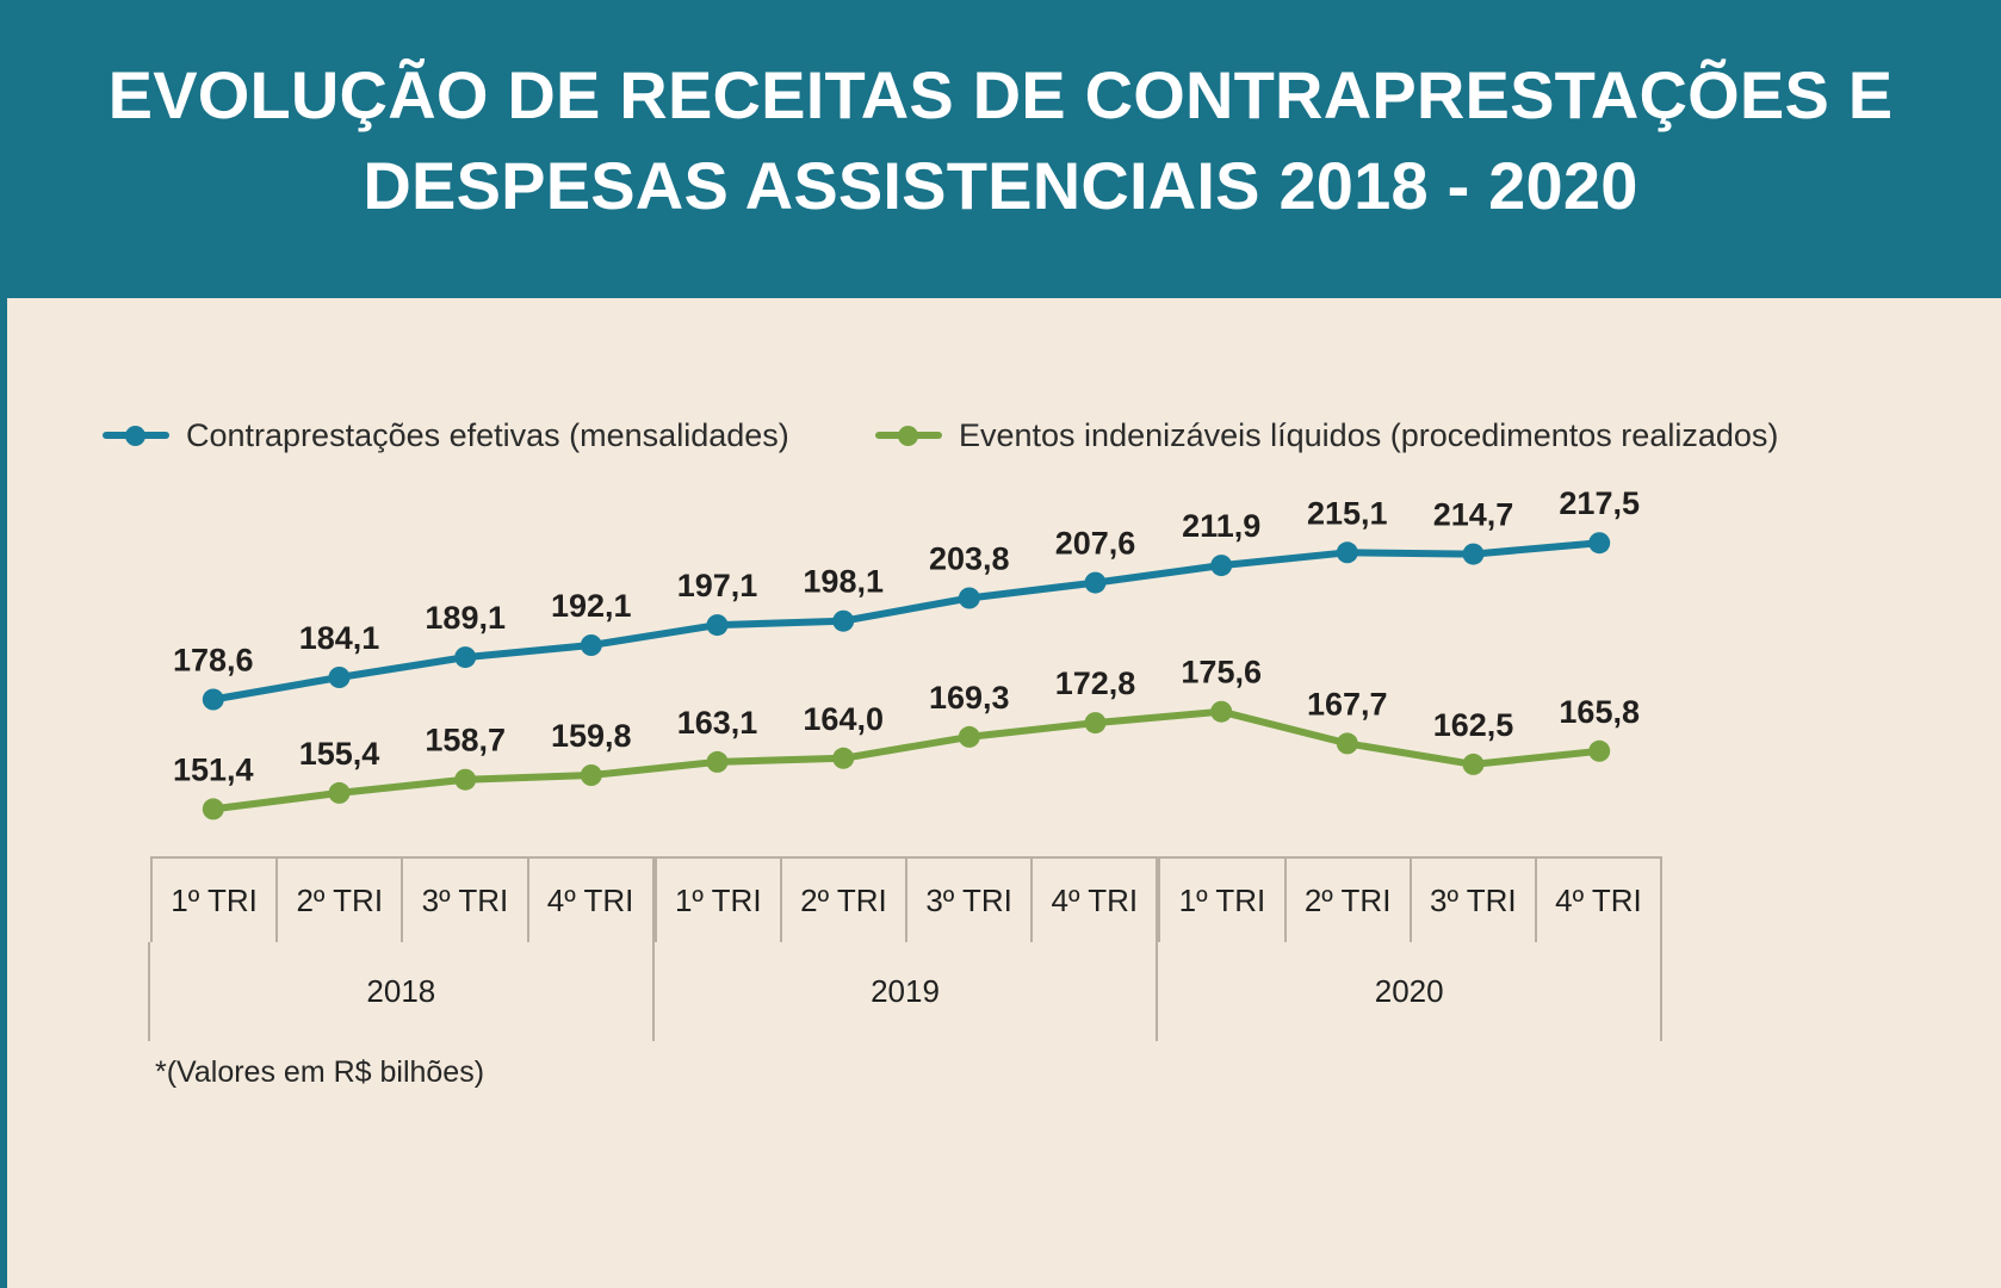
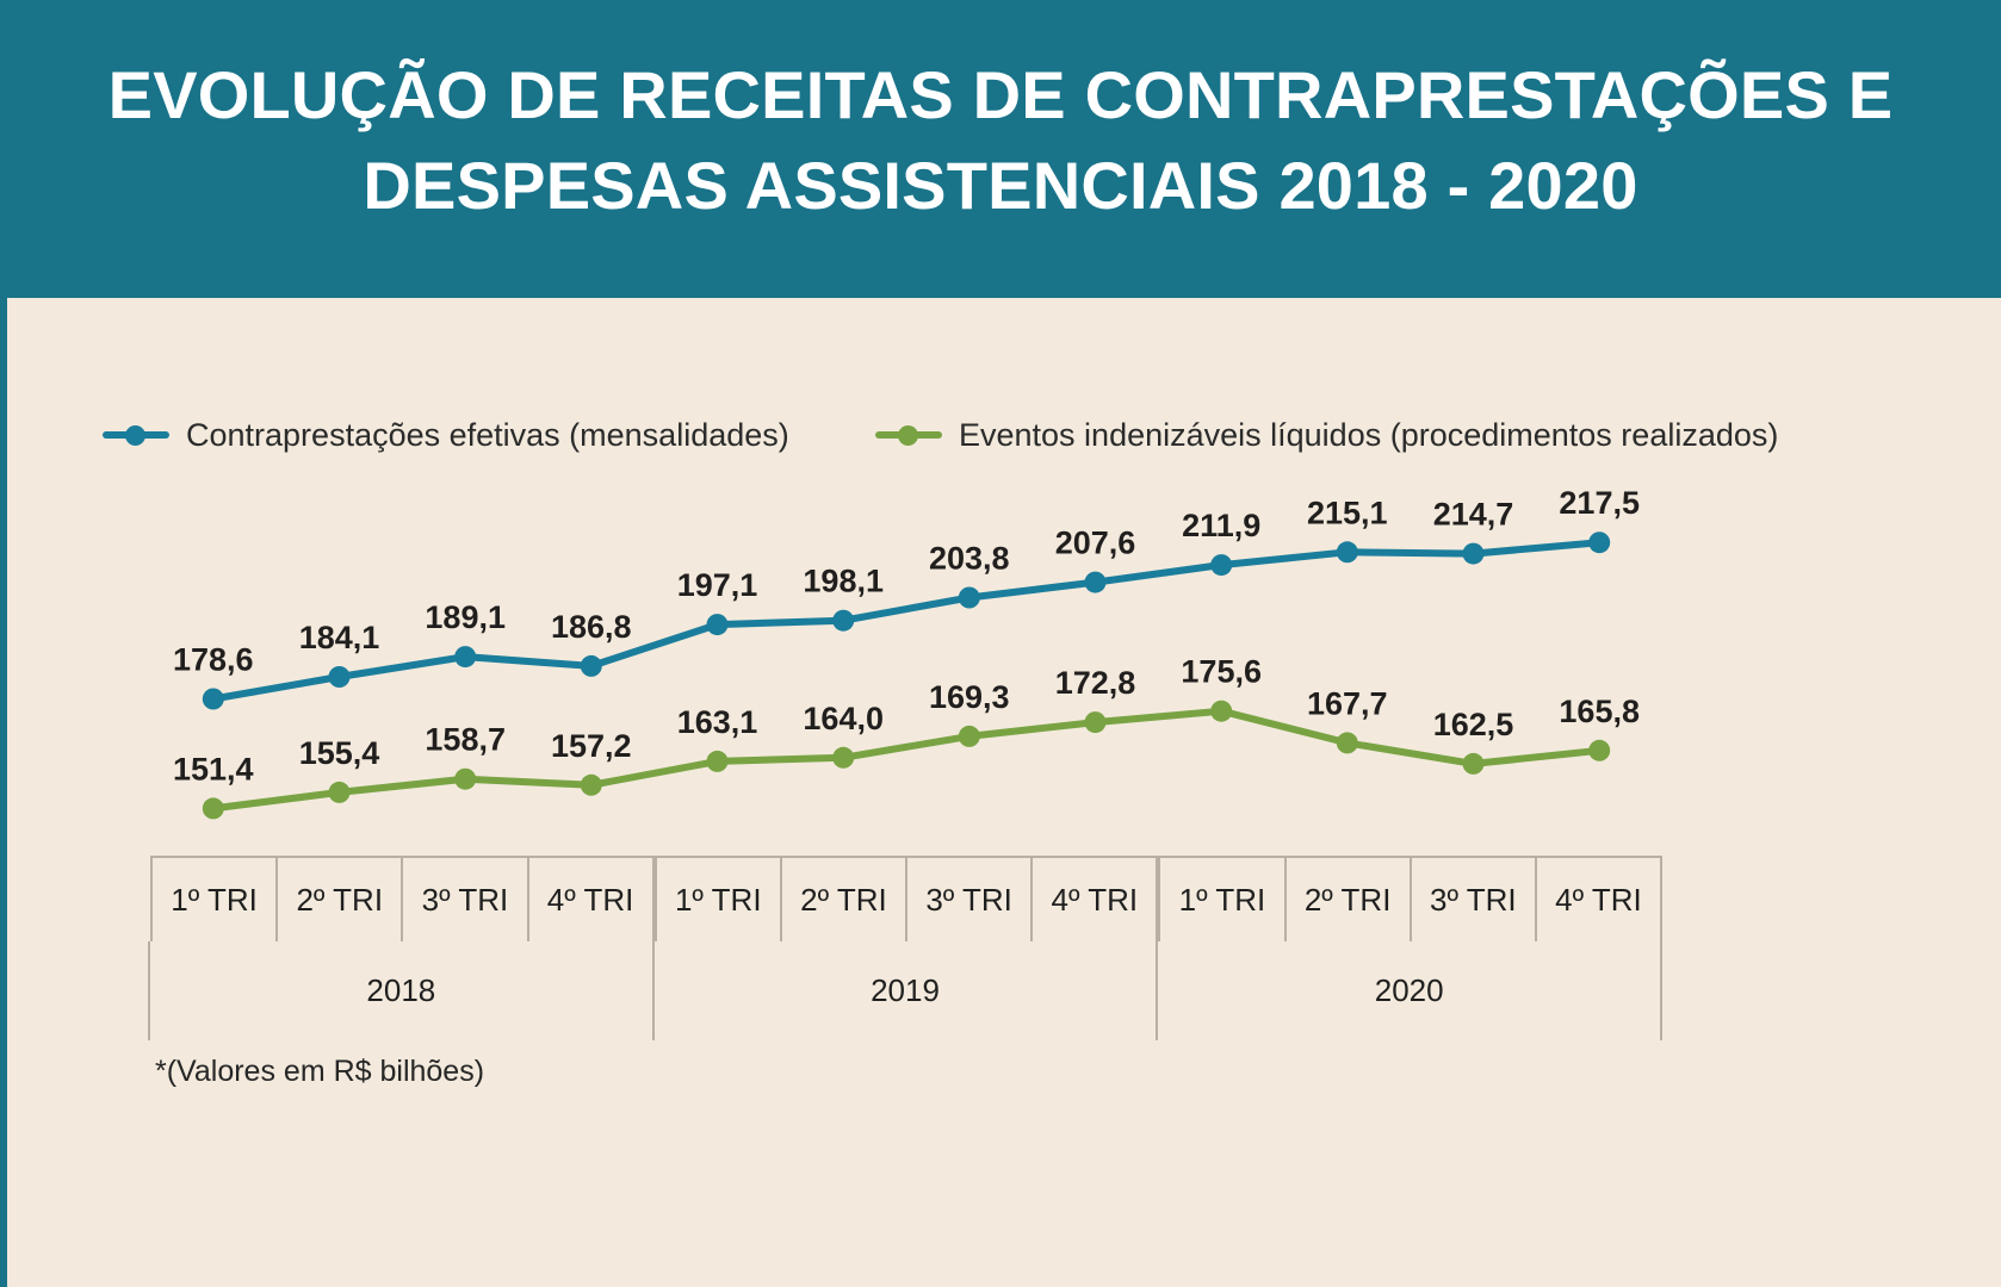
Contraprestações efetivas (mensalidades)/4º TRI 2018: 192,1 -> 186,8
Eventos indenizáveis líquidos (procedimentos realizados)/4º TRI 2018: 159,8 -> 157,2
